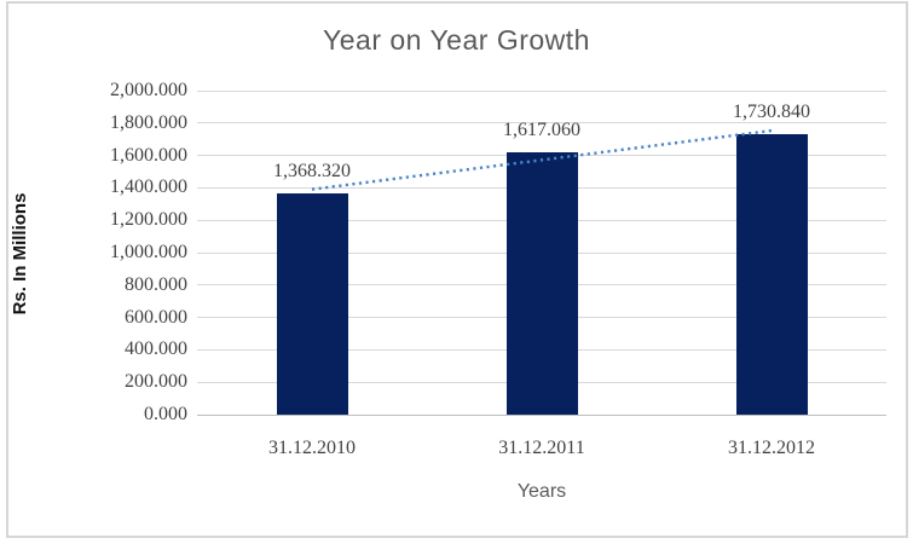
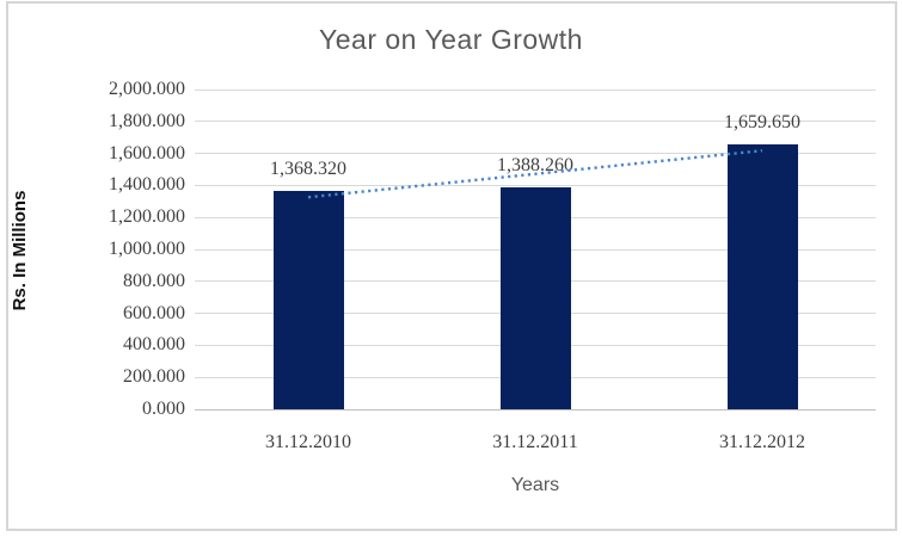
31.12.2011: 1,617.060 -> 1,388.260
31.12.2012: 1,730.840 -> 1,659.650
